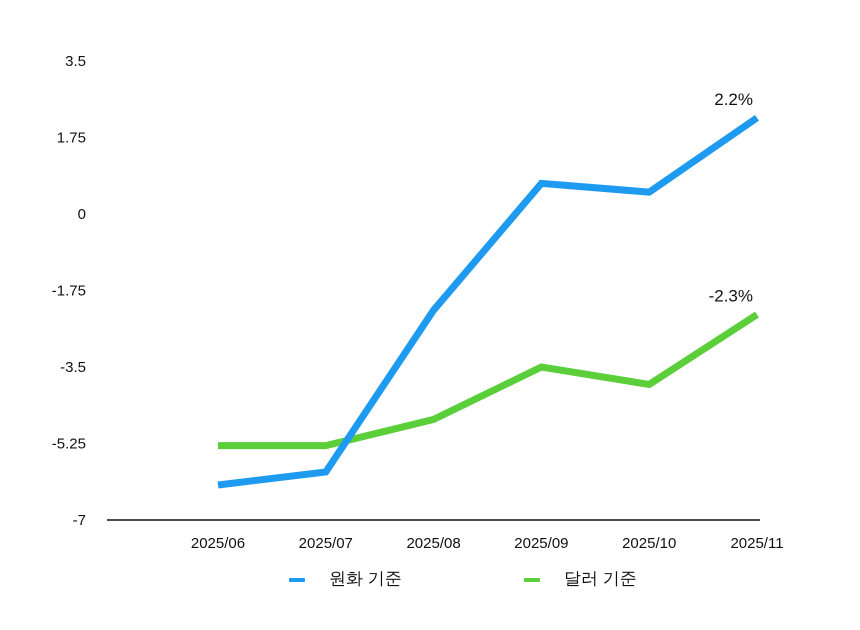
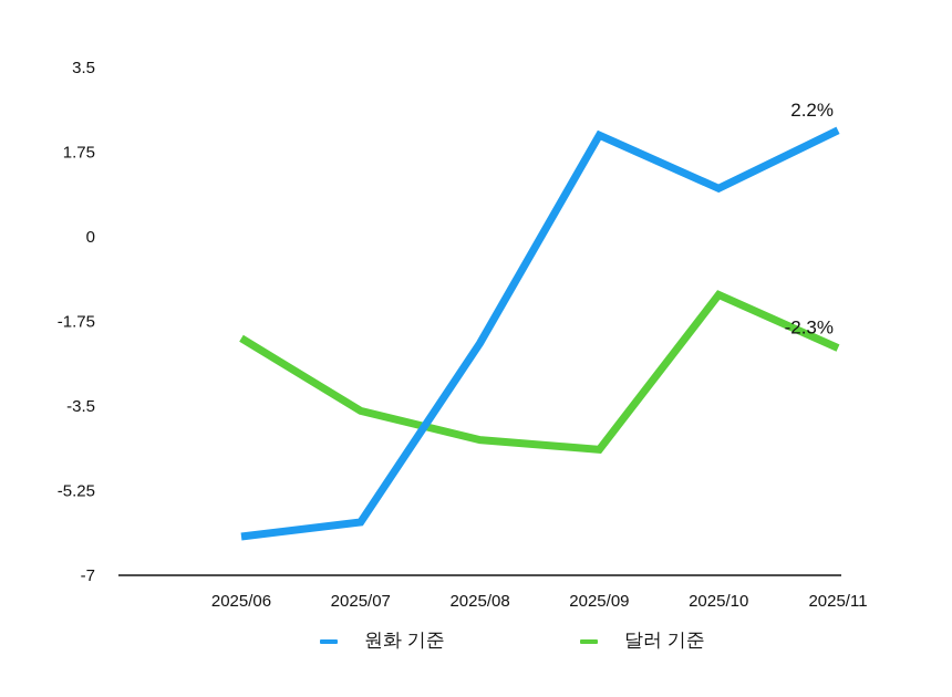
달러 기준/2025/06: -5.3 -> -2.1
달러 기준/2025/07: -5.3 -> -3.6
달러 기준/2025/08: -4.7 -> -4.2
원화 기준/2025/09: 0.7 -> 2.1
달러 기준/2025/09: -3.5 -> -4.4
원화 기준/2025/10: 0.5 -> 1.0
달러 기준/2025/10: -3.9 -> -1.2
